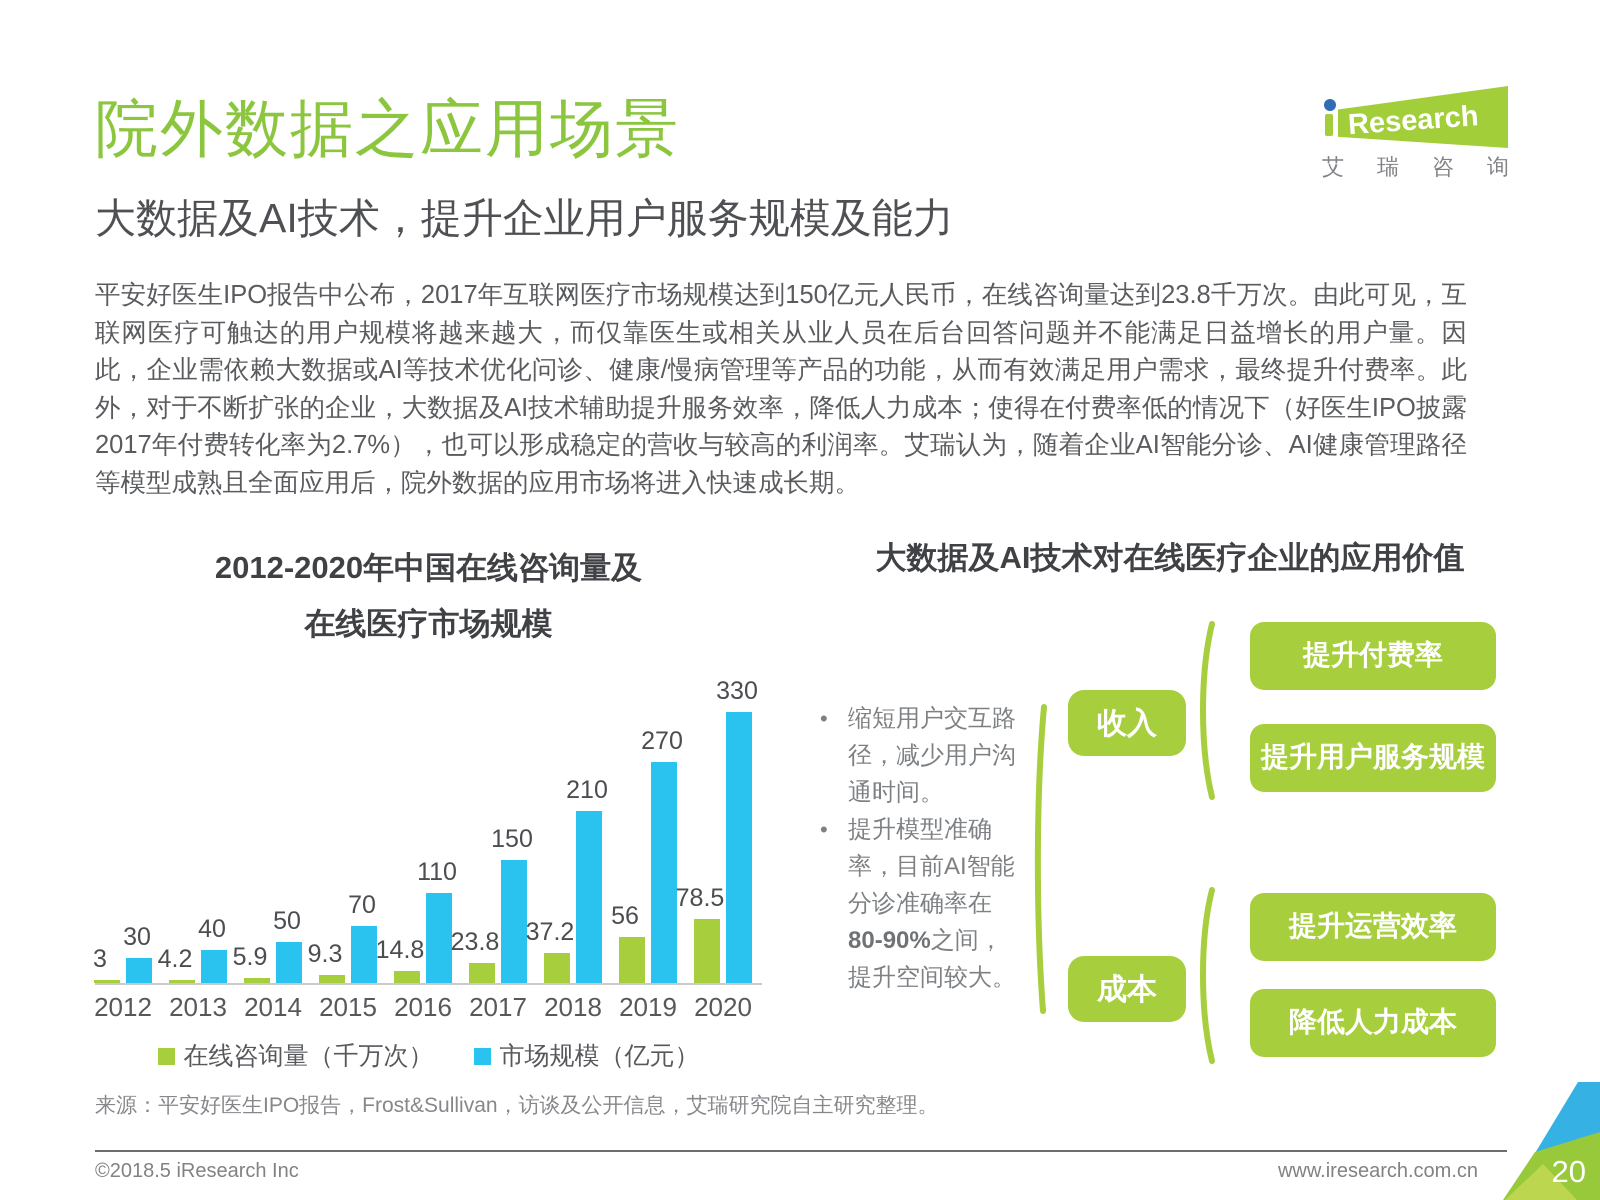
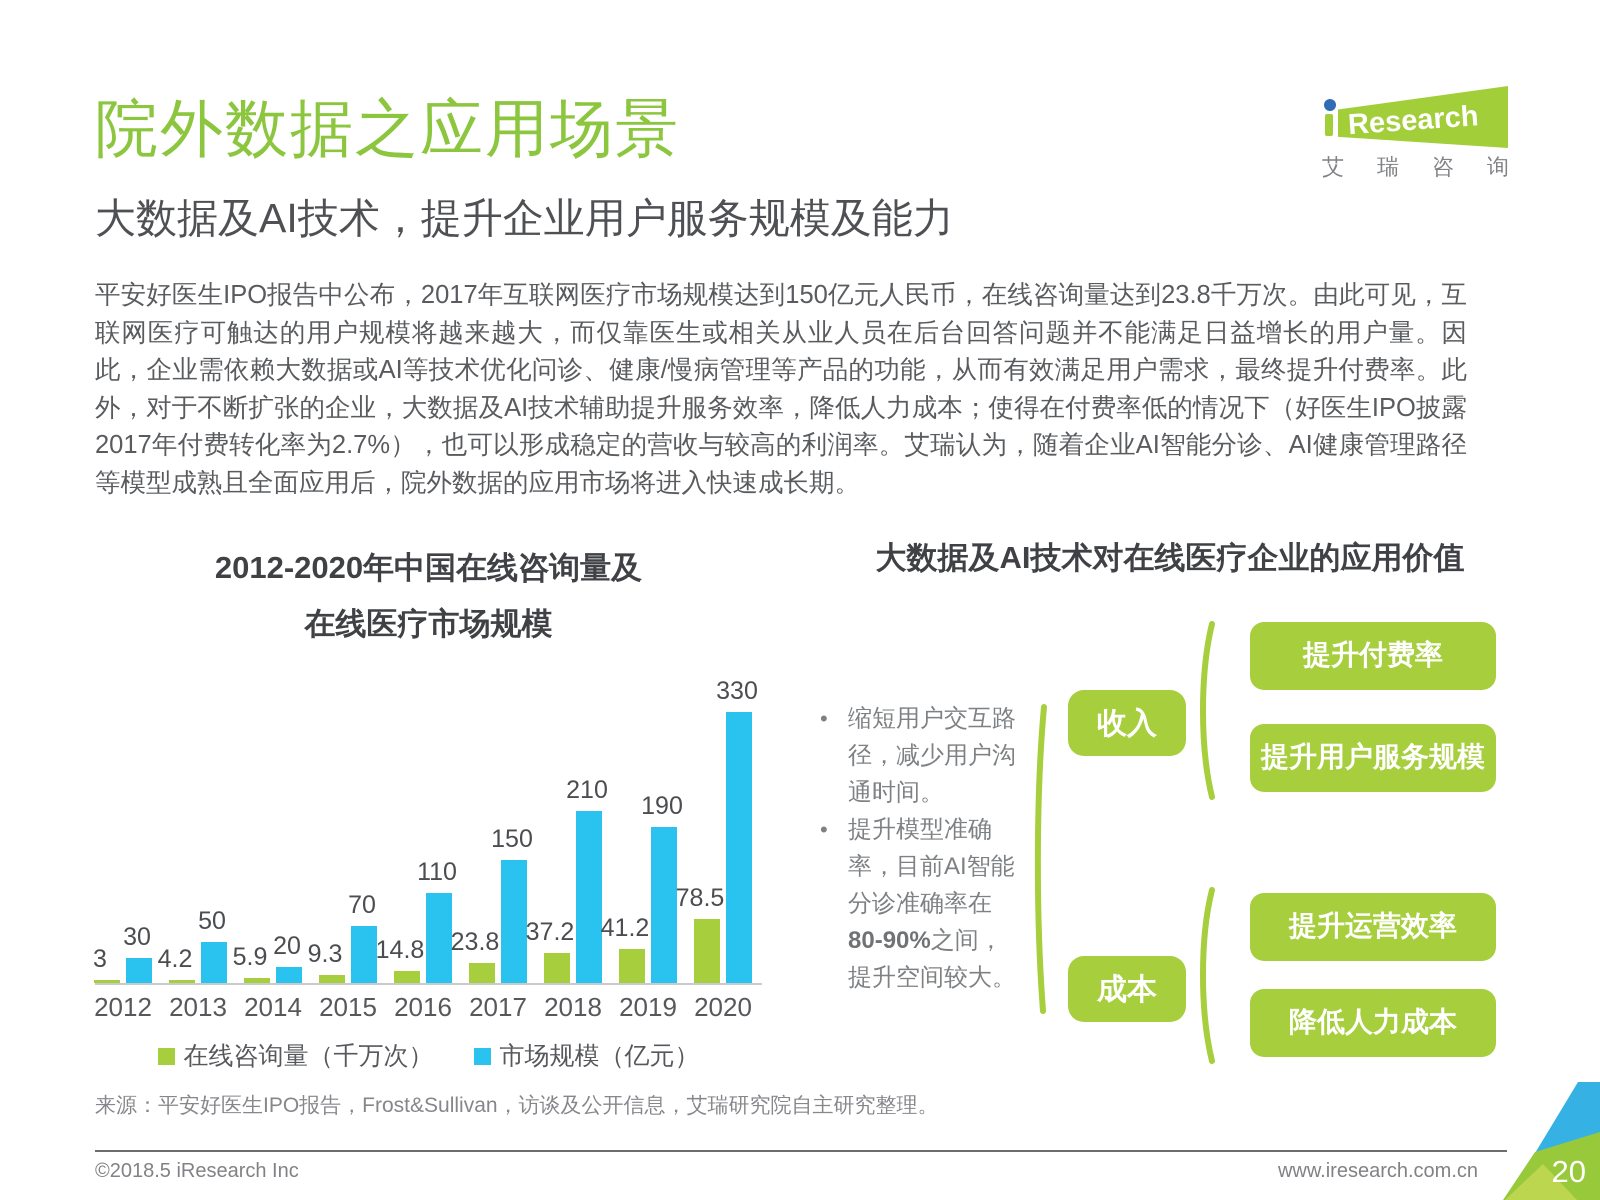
市场规模（亿元）/2013: 40 -> 50
市场规模（亿元）/2014: 50 -> 20
在线咨询量（千万次）/2019: 56 -> 41.2
市场规模（亿元）/2019: 270 -> 190
